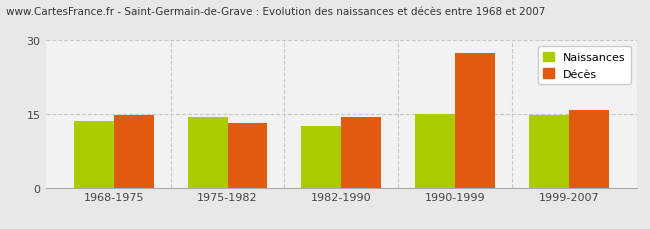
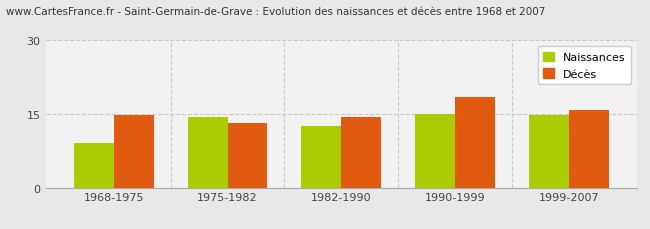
Naissances/1968-1975: 13.5 -> 9.0
Décès/1990-1999: 27.5 -> 18.5
